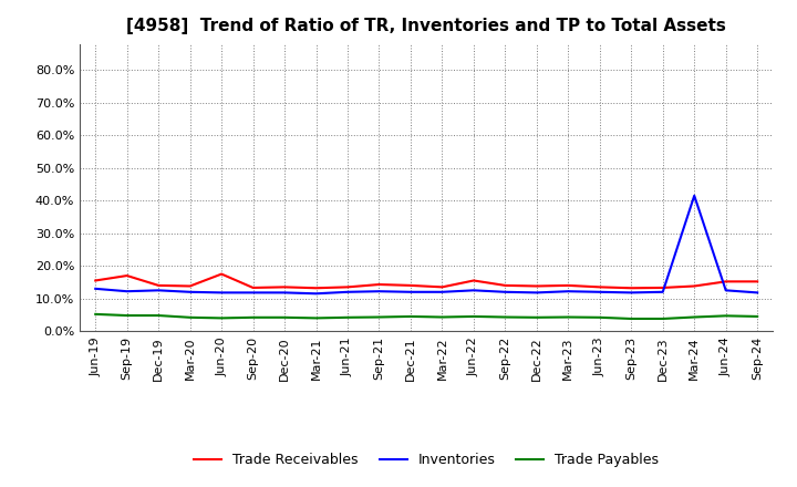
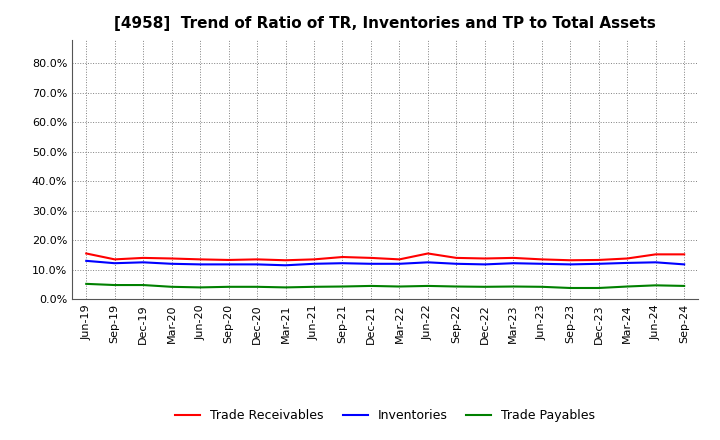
Trade Receivables/Sep-19: 17.0% -> 13.5%
Trade Receivables/Jun-20: 17.5% -> 13.5%
Inventories/Mar-24: 41.5% -> 12.3%
